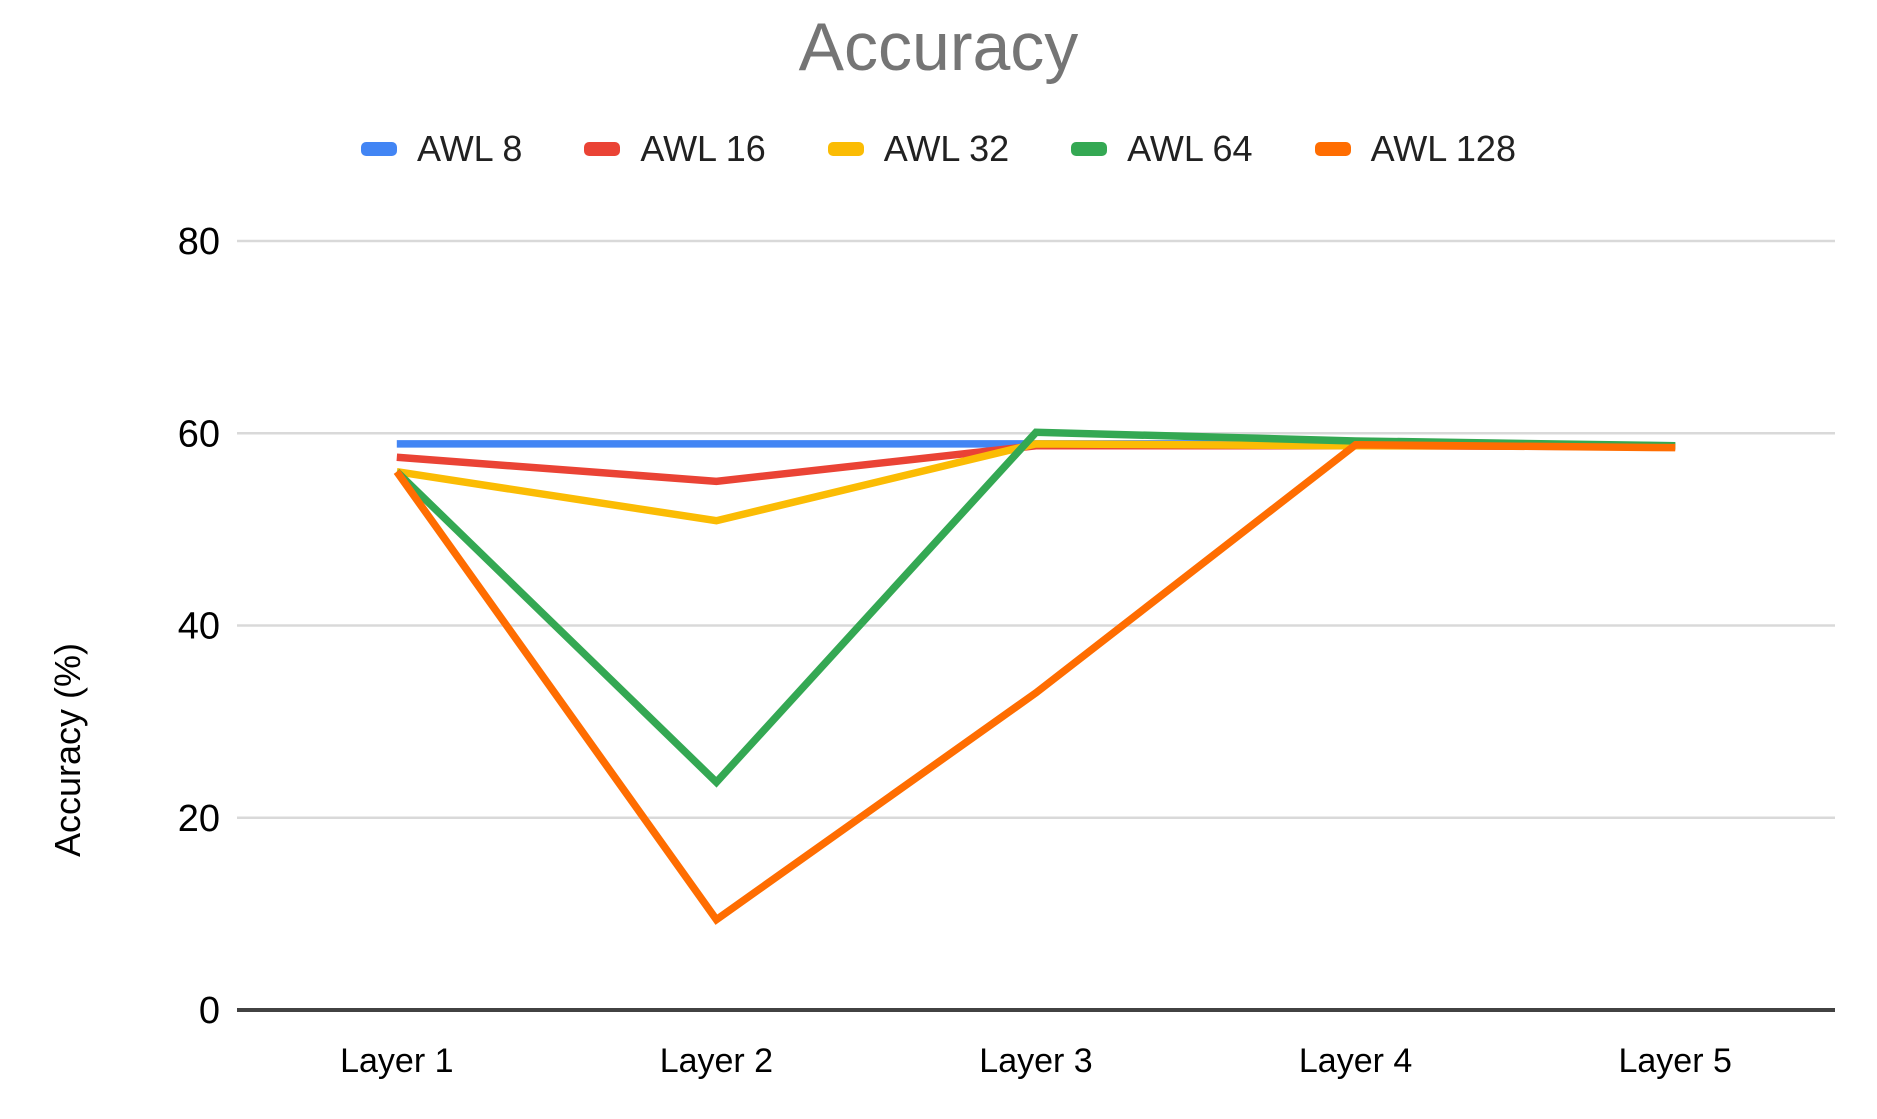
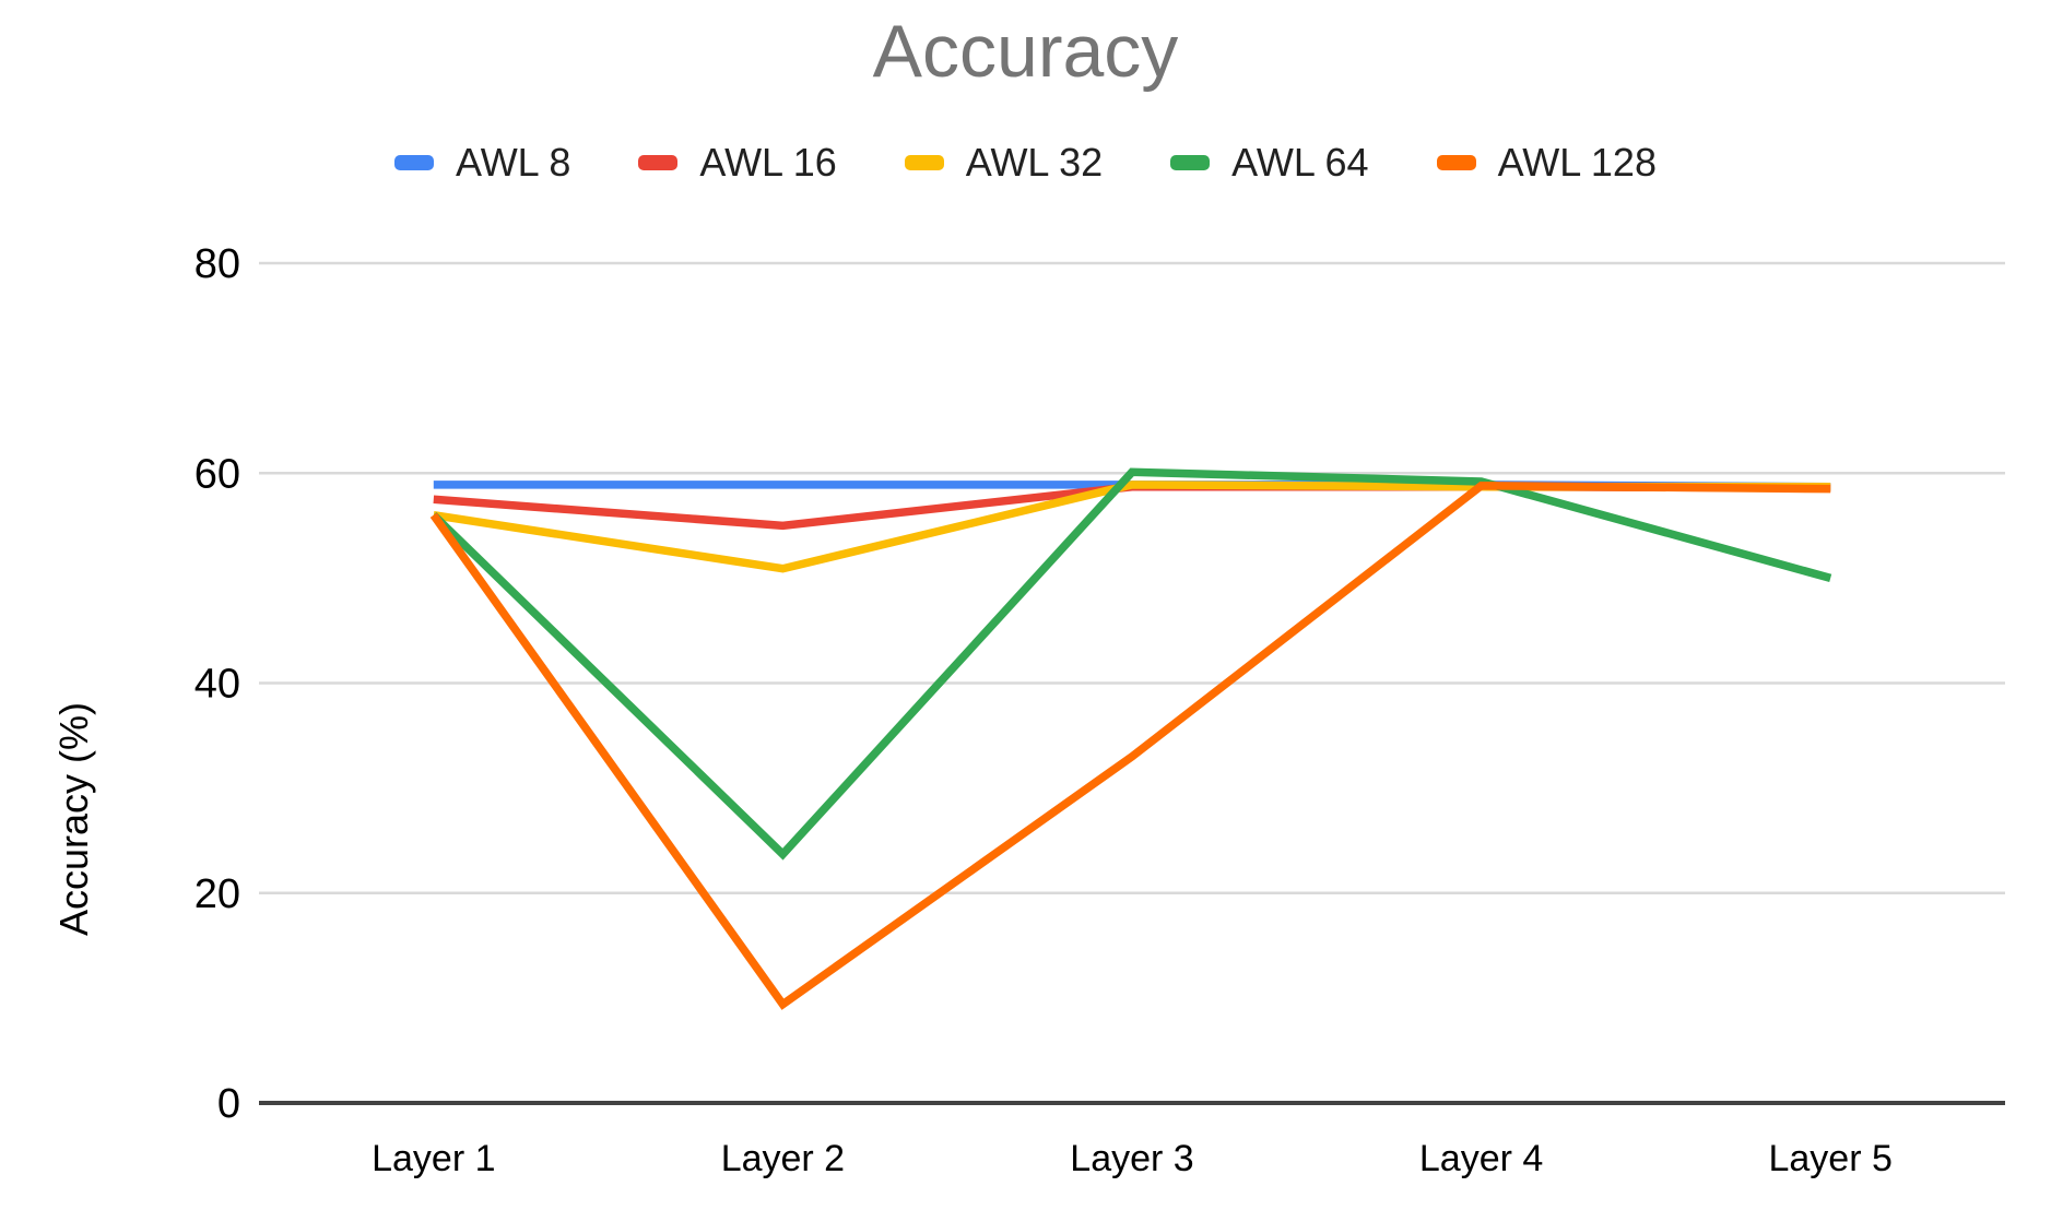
AWL 64/Layer 5: 59 -> 50
